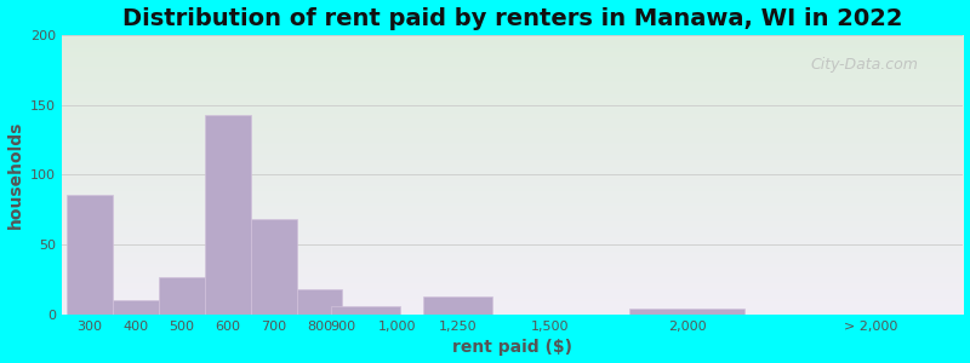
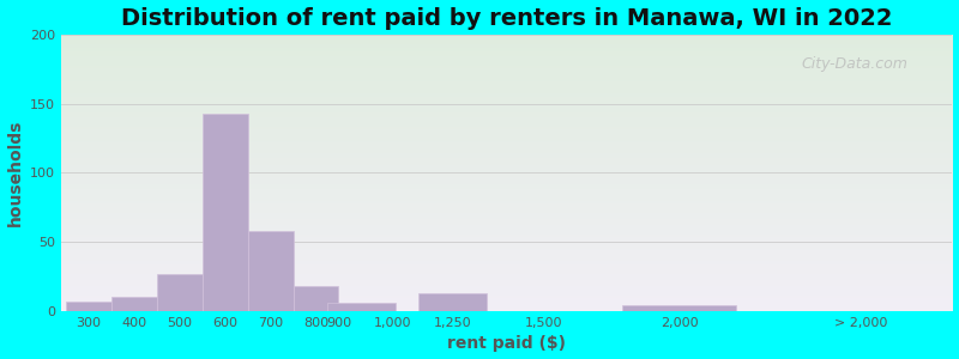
300: 86 -> 7
700: 68 -> 58
